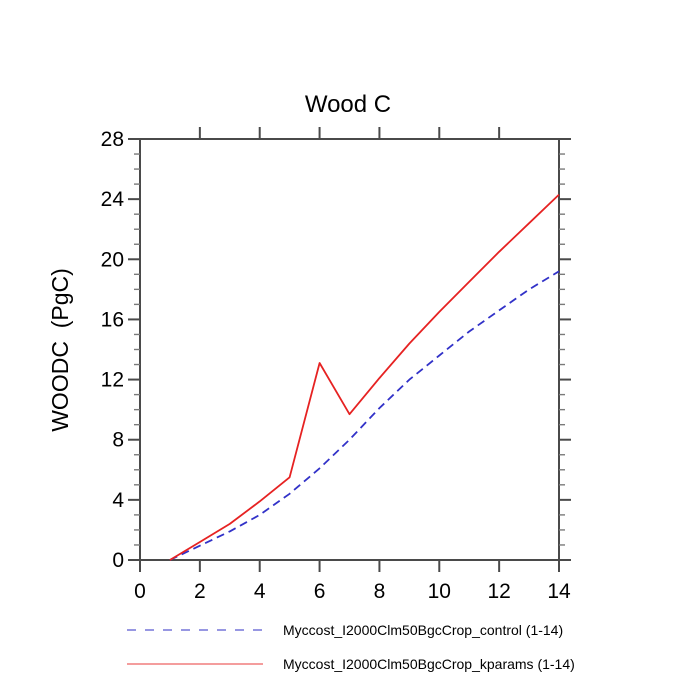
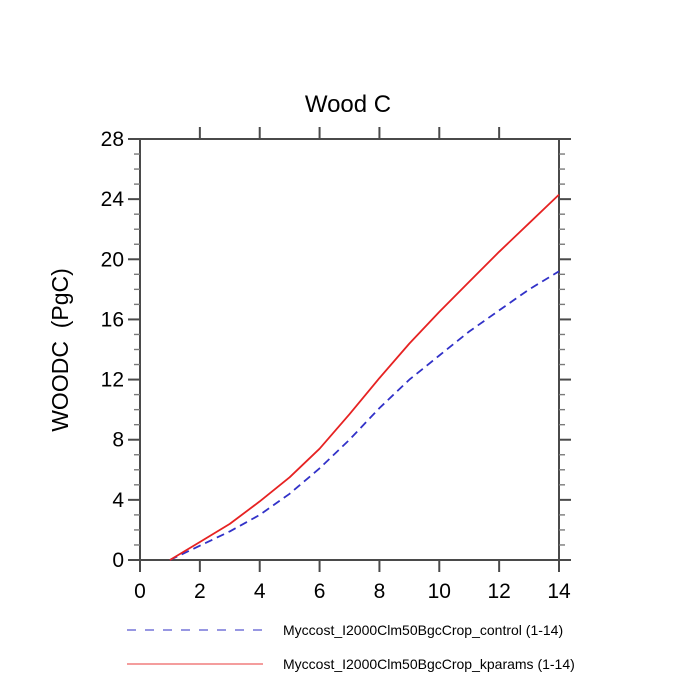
Myccost_I2000Clm50BgcCrop_kparams (1-14)/6: 13.1 -> 7.4
